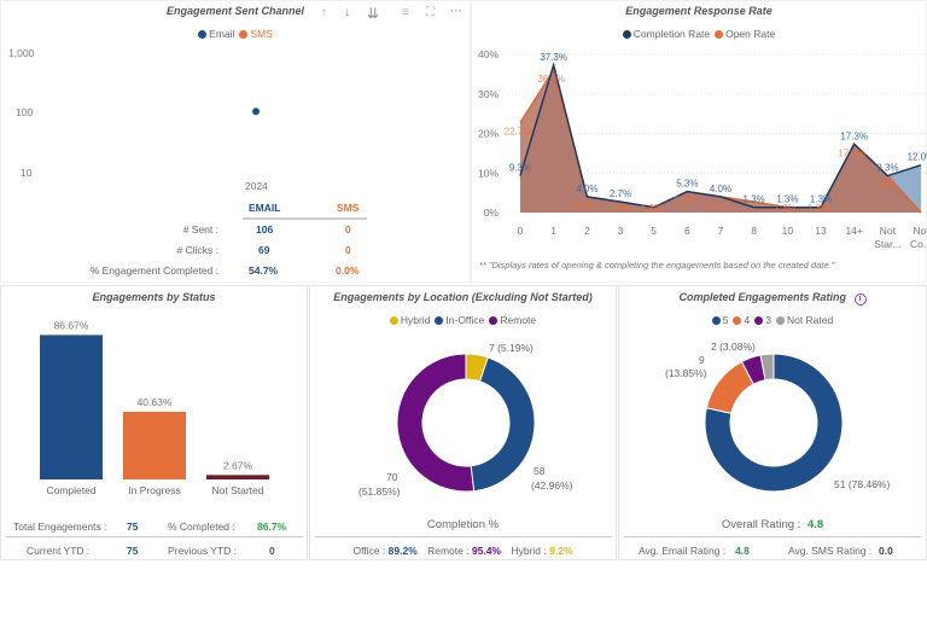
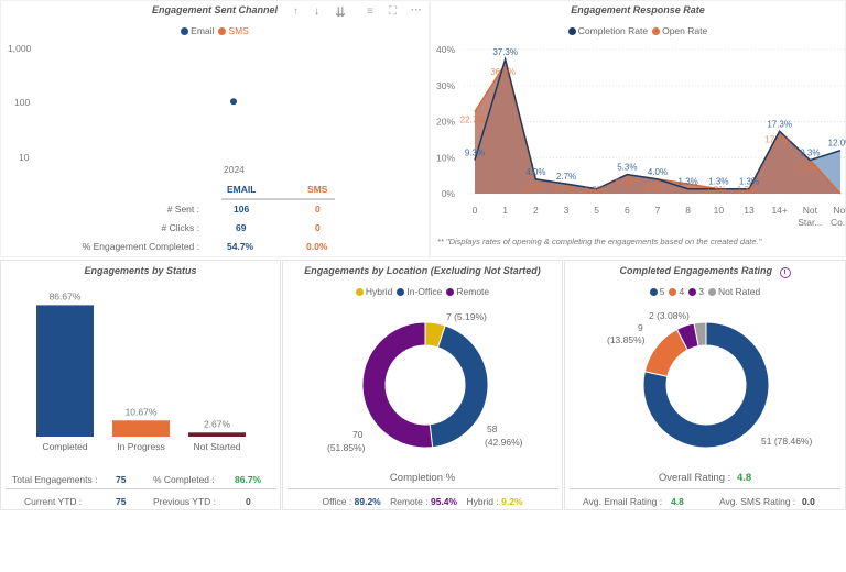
Engagements by Status/In Progress: 40.63% -> 10.67%
